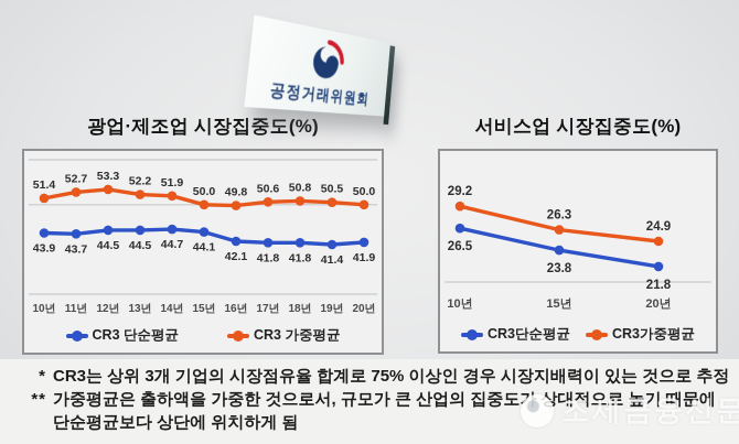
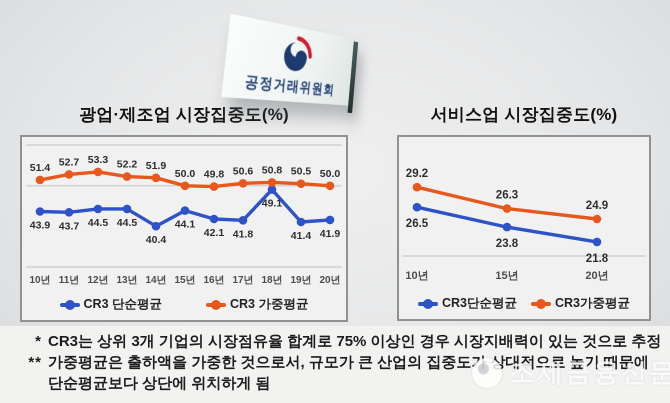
광업·제조업 시장집중도(%)/CR3 단순평균/14년: 44.7 -> 40.4
광업·제조업 시장집중도(%)/CR3 단순평균/18년: 41.8 -> 49.1
